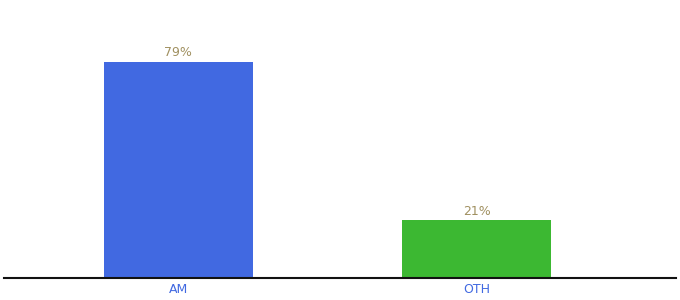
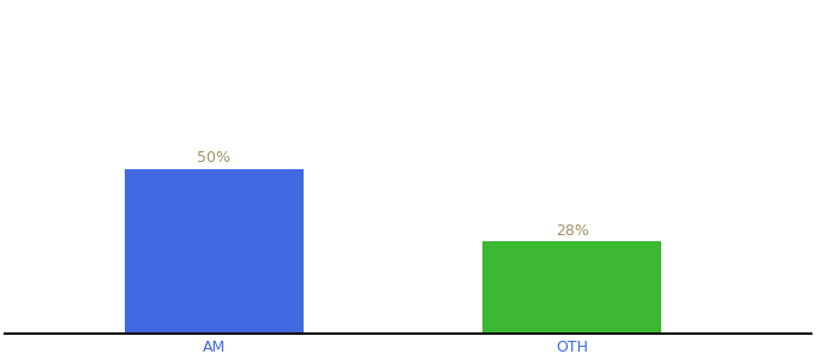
AM: 79% -> 50%
OTH: 21% -> 28%
